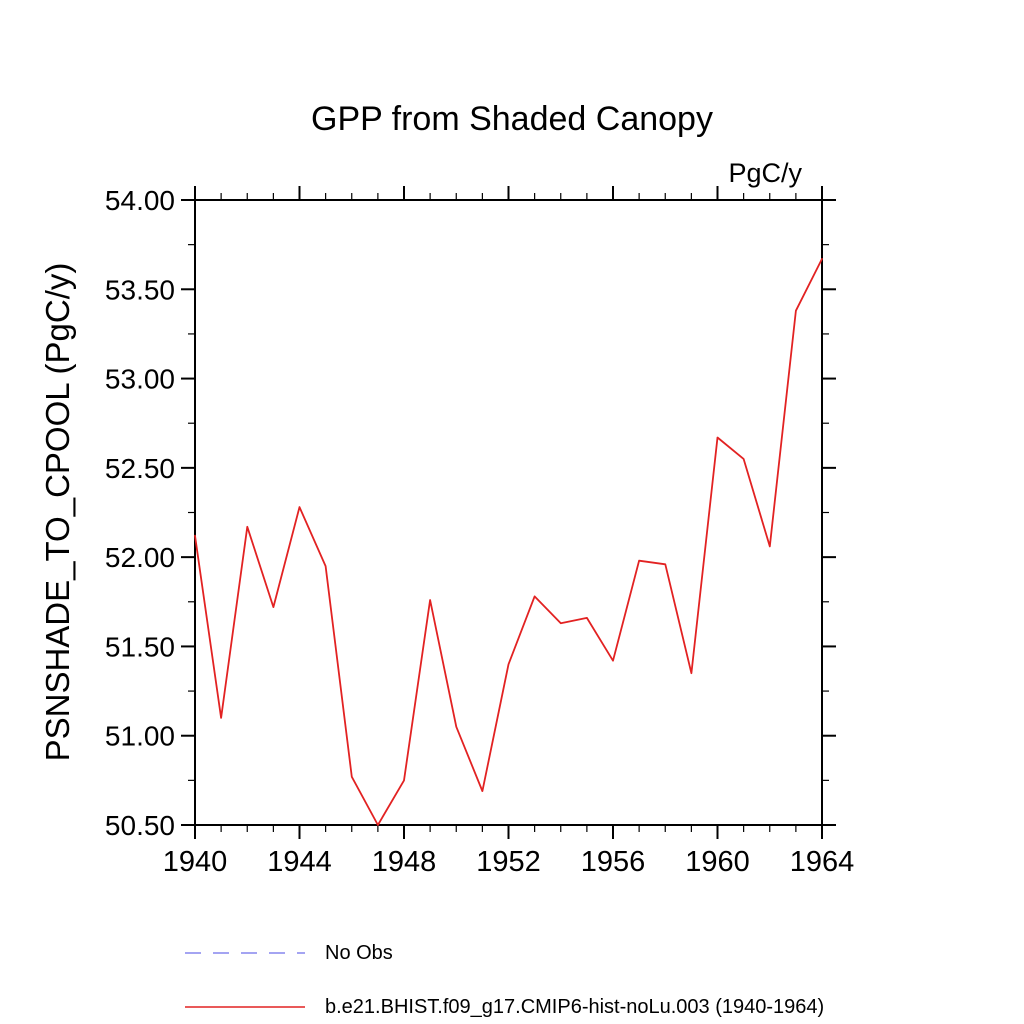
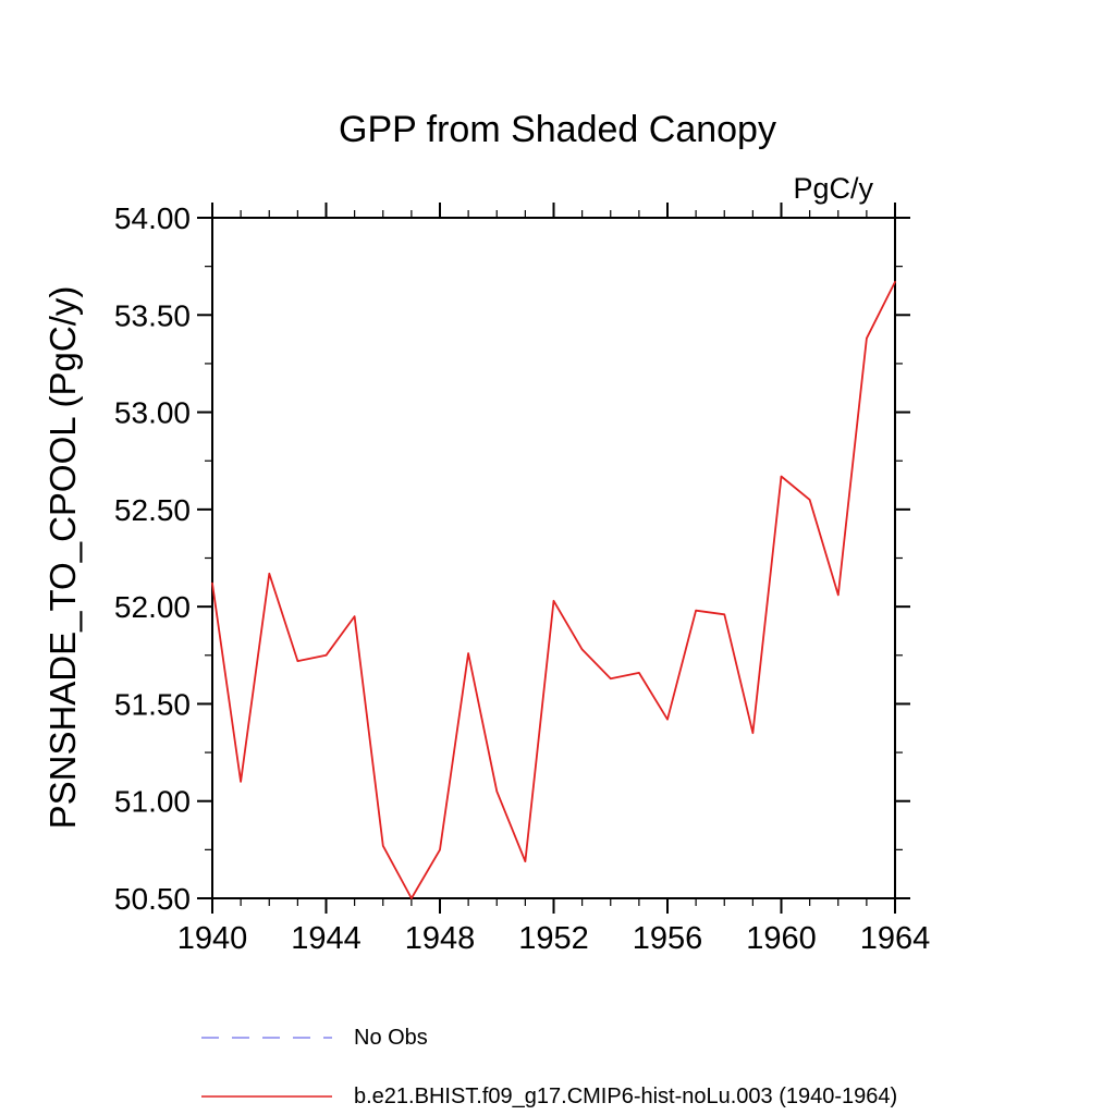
1944: 52.28 -> 51.75
1952: 51.40 -> 52.03
